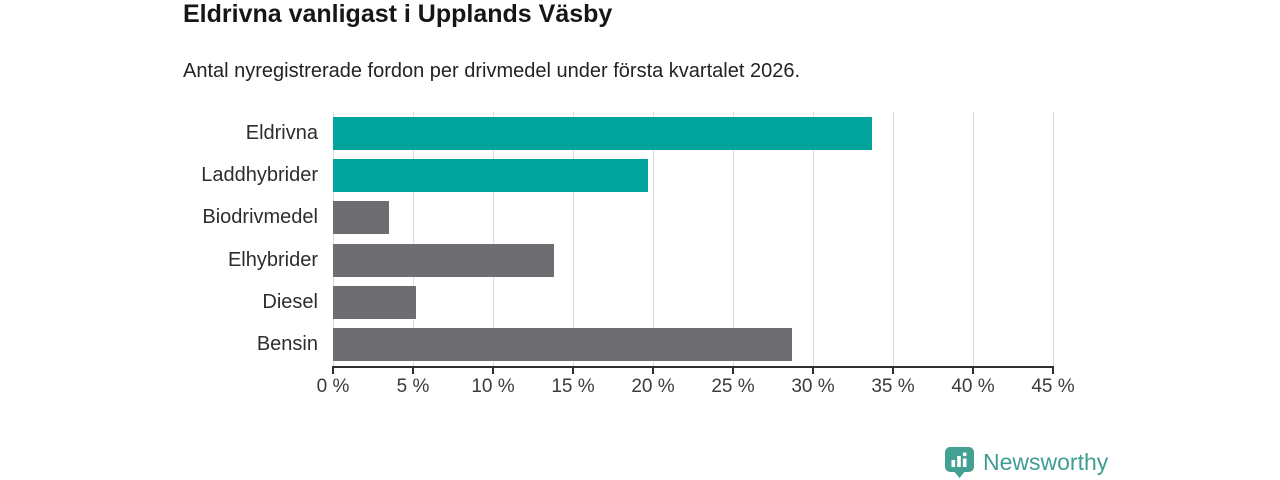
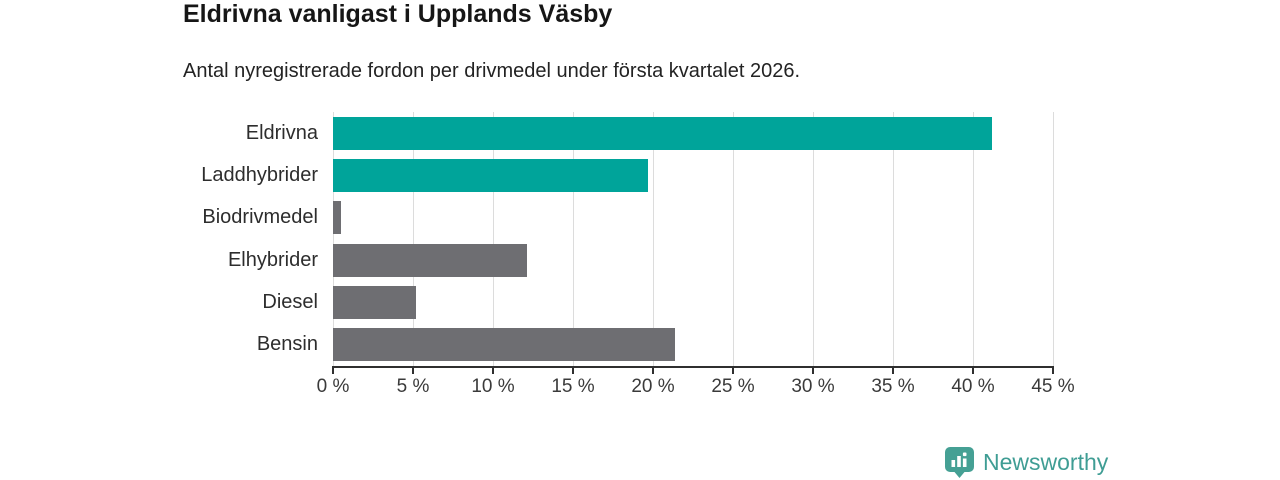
Eldrivna: 33.7% -> 41.2%
Biodrivmedel: 3.5% -> 0.5%
Elhybrider: 13.8% -> 12.1%
Bensin: 28.7% -> 21.4%
